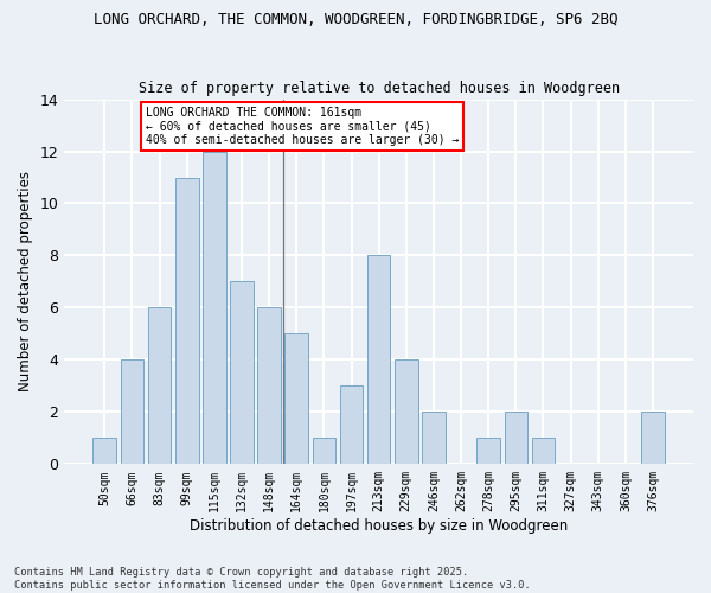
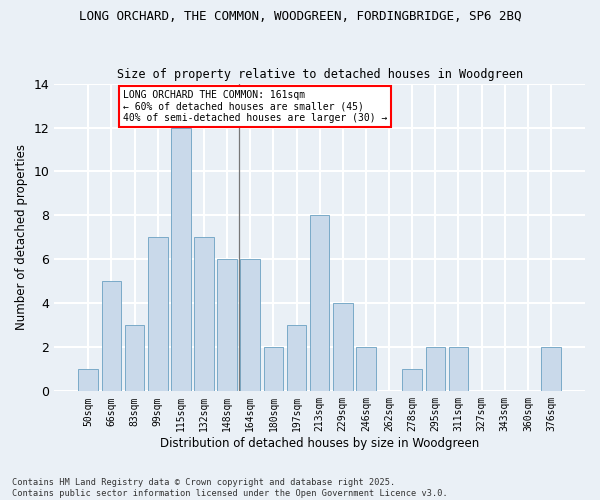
66sqm: 4 -> 5
83sqm: 6 -> 3
99sqm: 11 -> 7
164sqm: 5 -> 6
180sqm: 1 -> 2
311sqm: 1 -> 2
